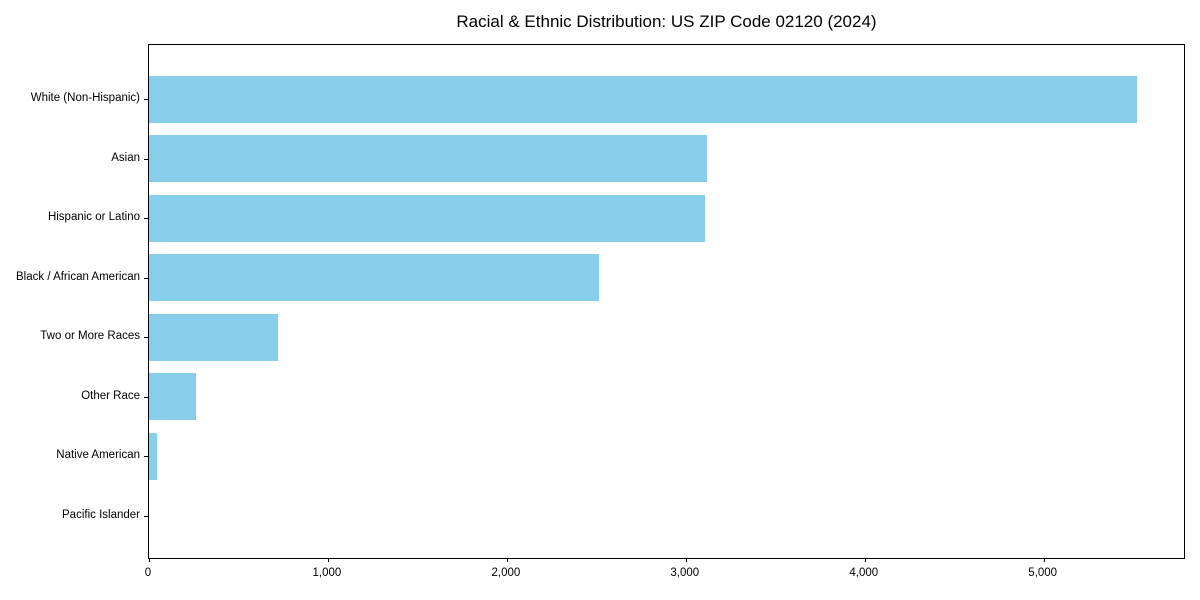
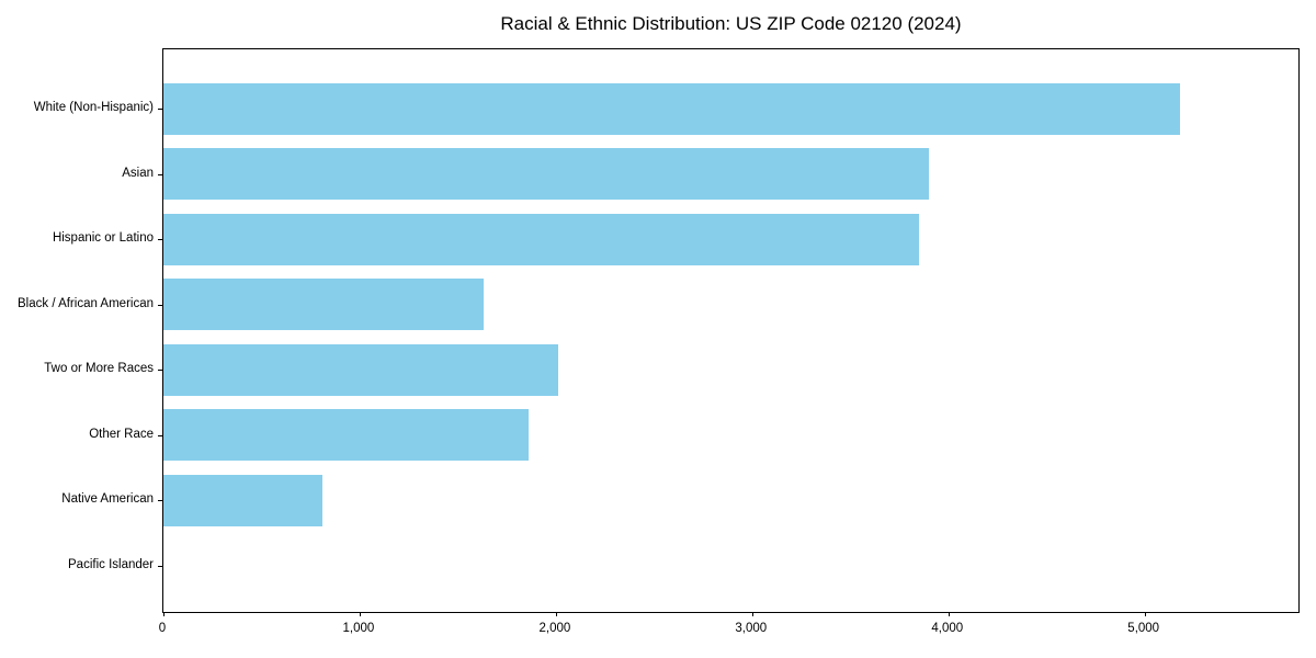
White (Non-Hispanic): 5520 -> 5180
Asian: 3120 -> 3900
Hispanic or Latino: 3100 -> 3850
Black / African American: 2520 -> 1630
Two or More Races: 720 -> 2010
Other Race: 260 -> 1860
Native American: 40 -> 810
